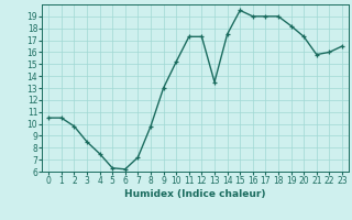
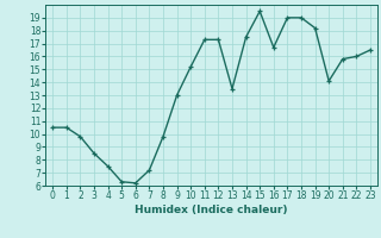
16: 19.0 -> 16.7
20: 17.3 -> 14.1
